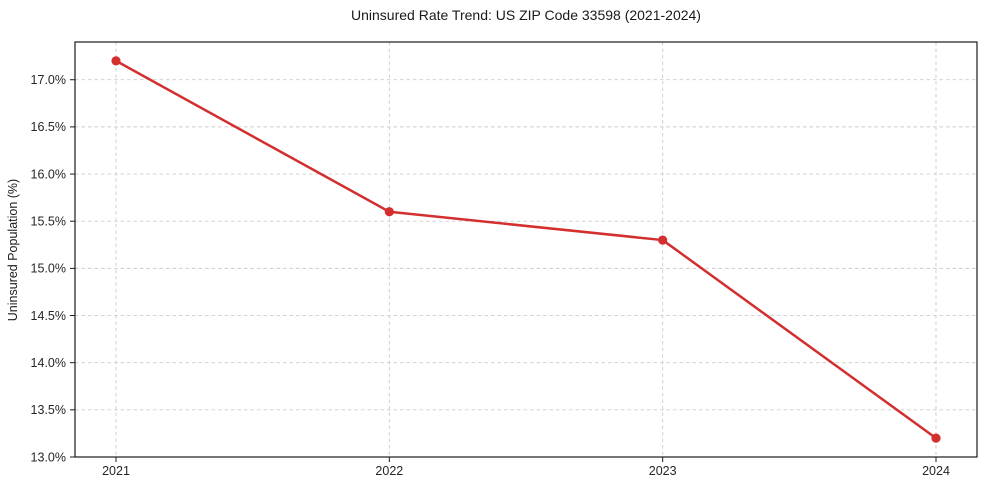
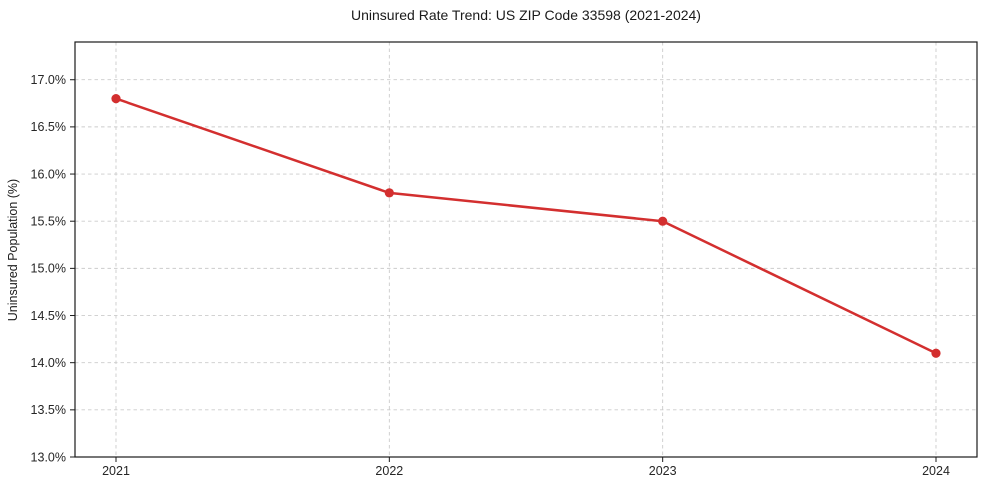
2021: 17.2% -> 16.8%
2022: 15.6% -> 15.8%
2023: 15.3% -> 15.5%
2024: 13.2% -> 14.1%
